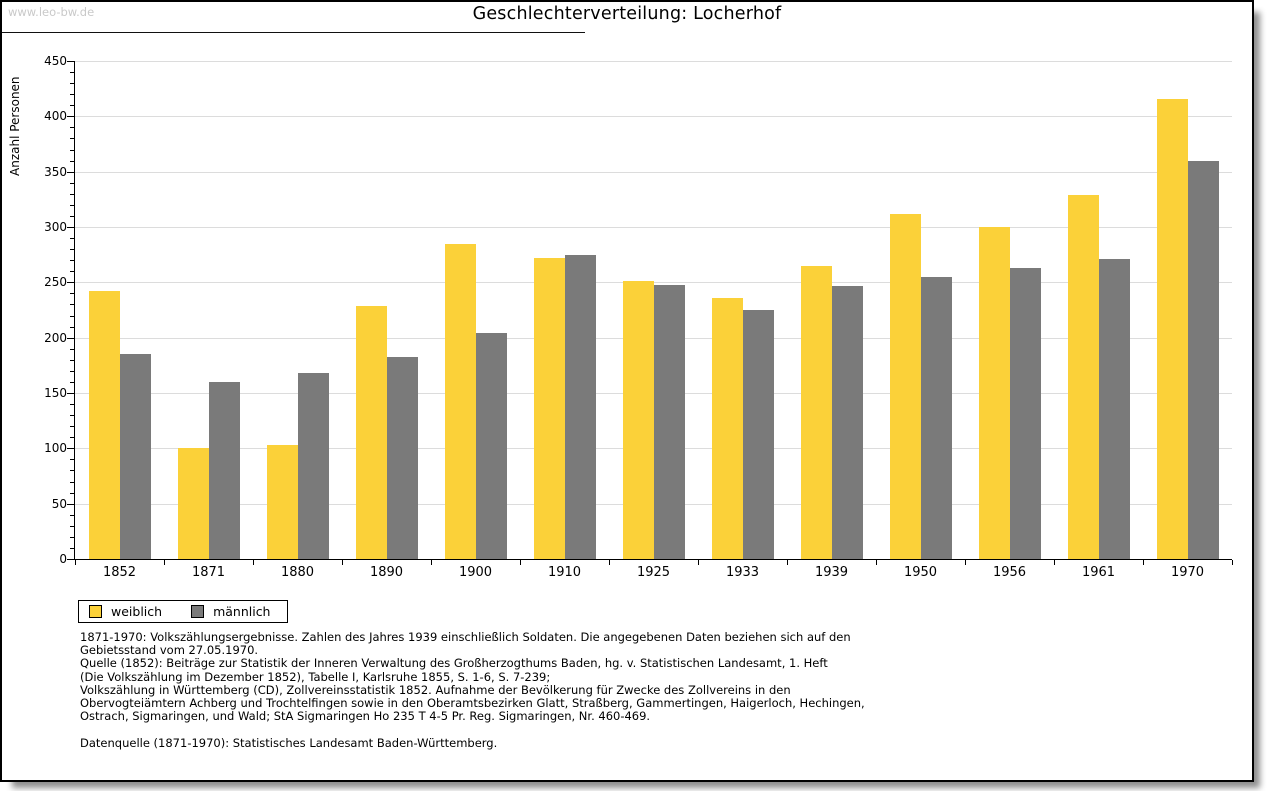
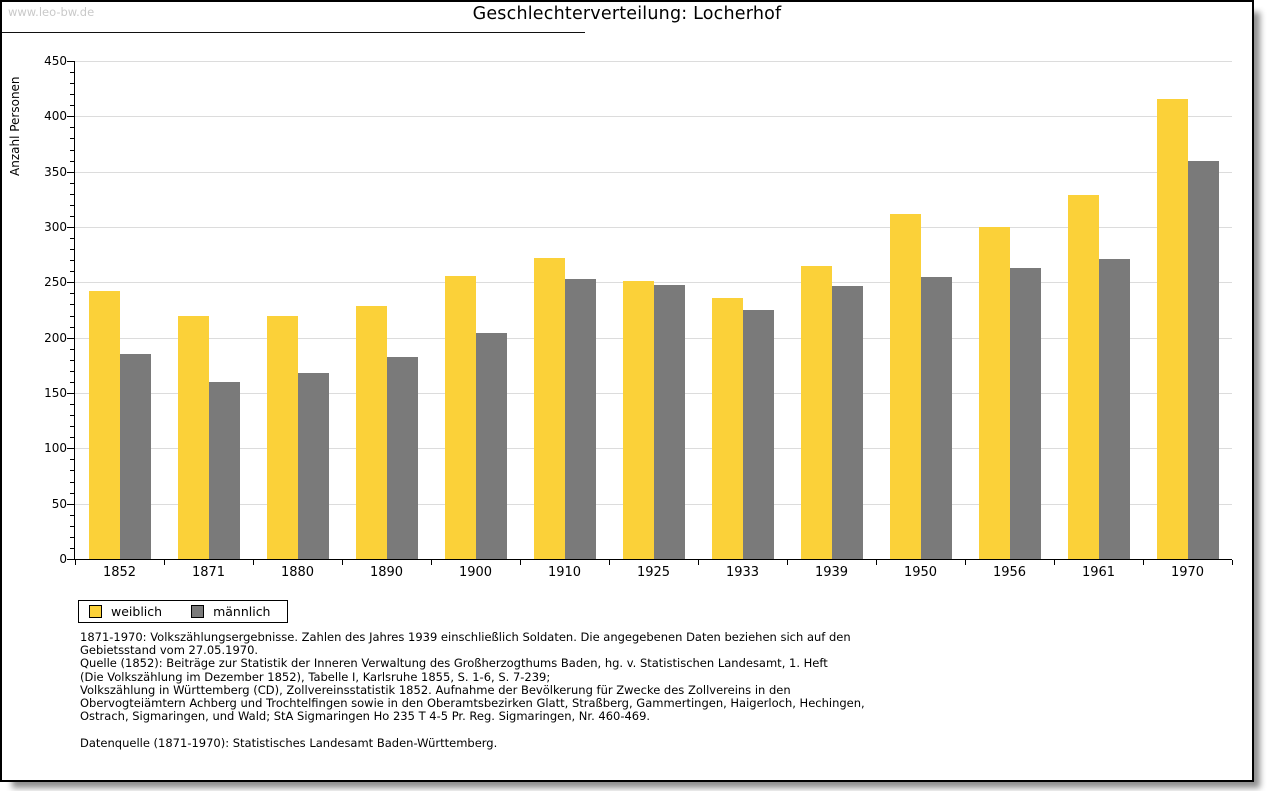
weiblich/1871: 100 -> 220
weiblich/1880: 103 -> 220
weiblich/1900: 285 -> 256
männlich/1910: 275 -> 253
